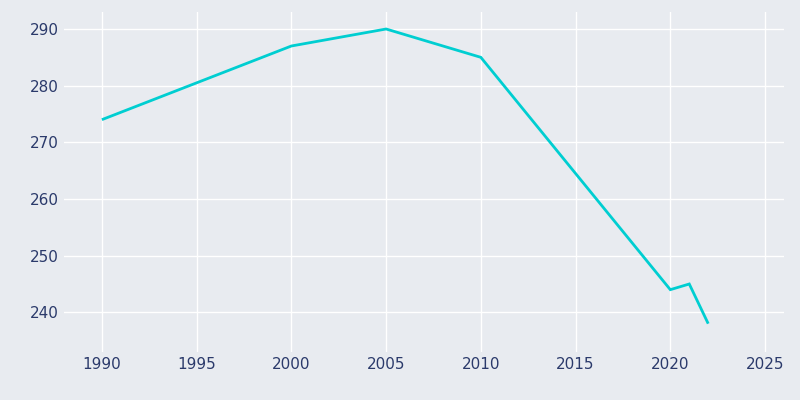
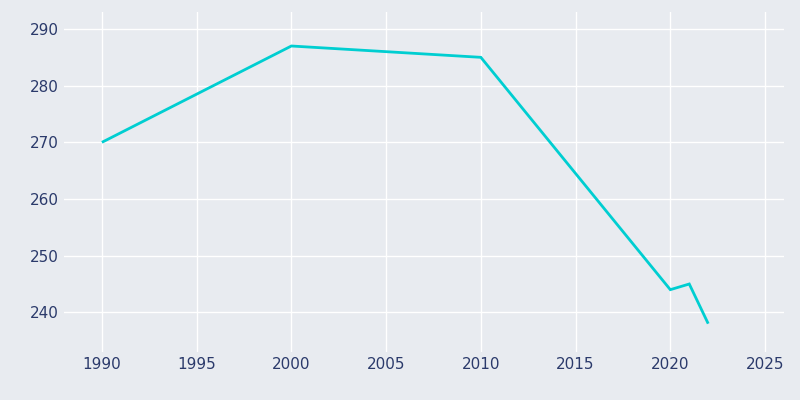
1990: 274 -> 270
2005: 290 -> 286
